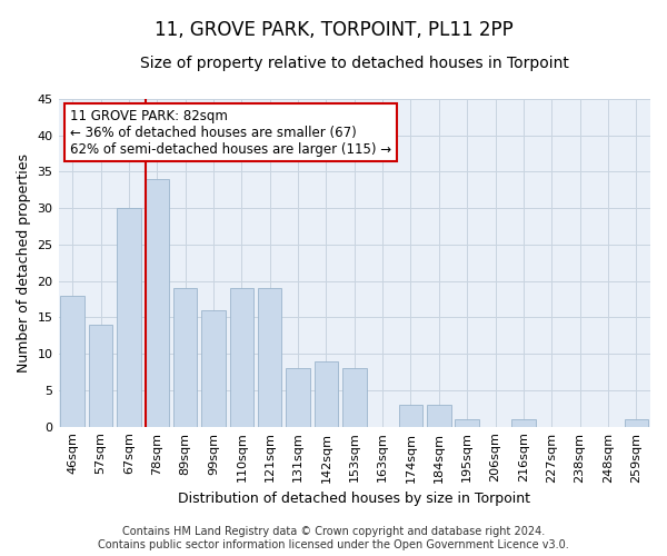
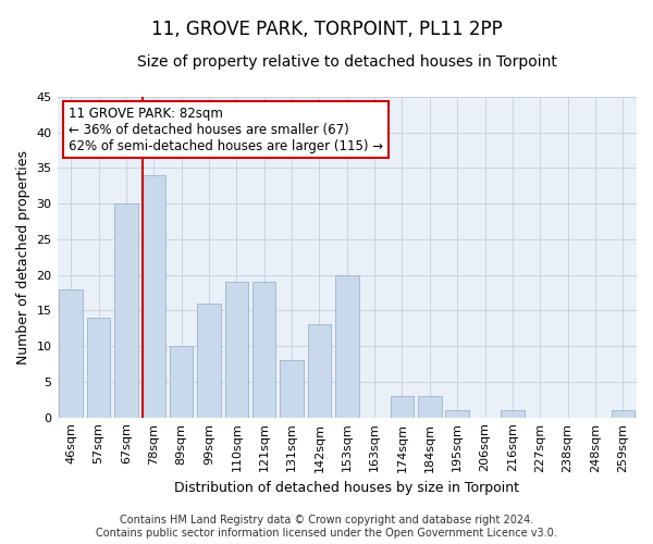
89sqm: 19 -> 10
142sqm: 9 -> 13
153sqm: 8 -> 20
